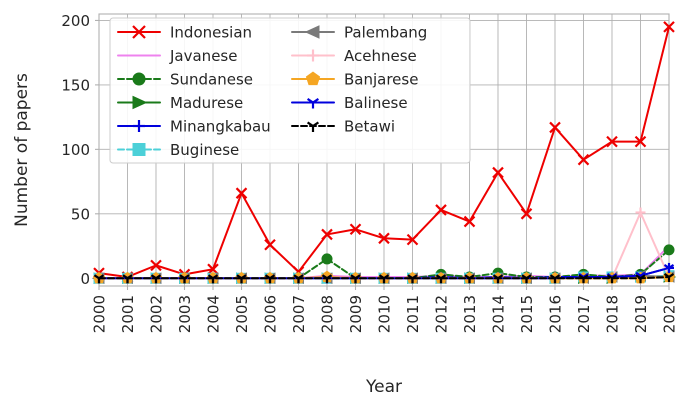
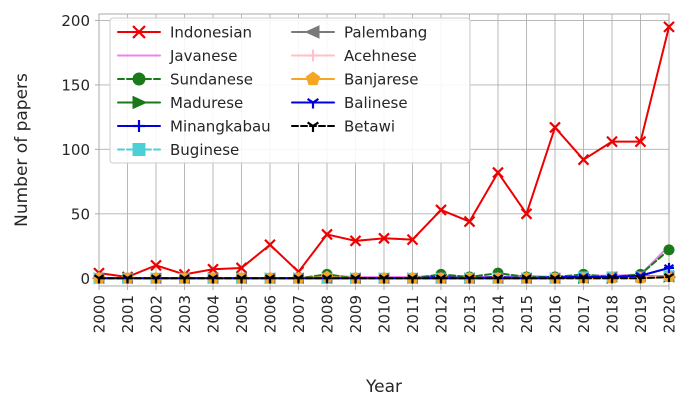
Indonesian/2005: 66 -> 8
Sundanese/2008: 15 -> 3
Indonesian/2009: 38 -> 29
Acehnese/2019: 51 -> 1
